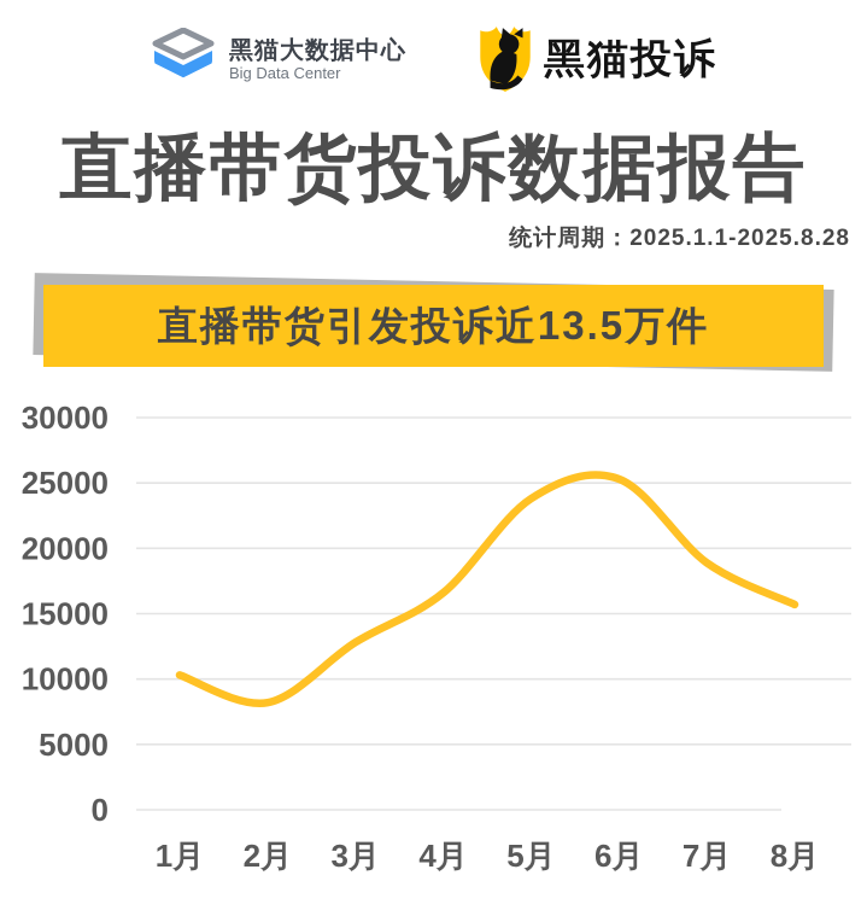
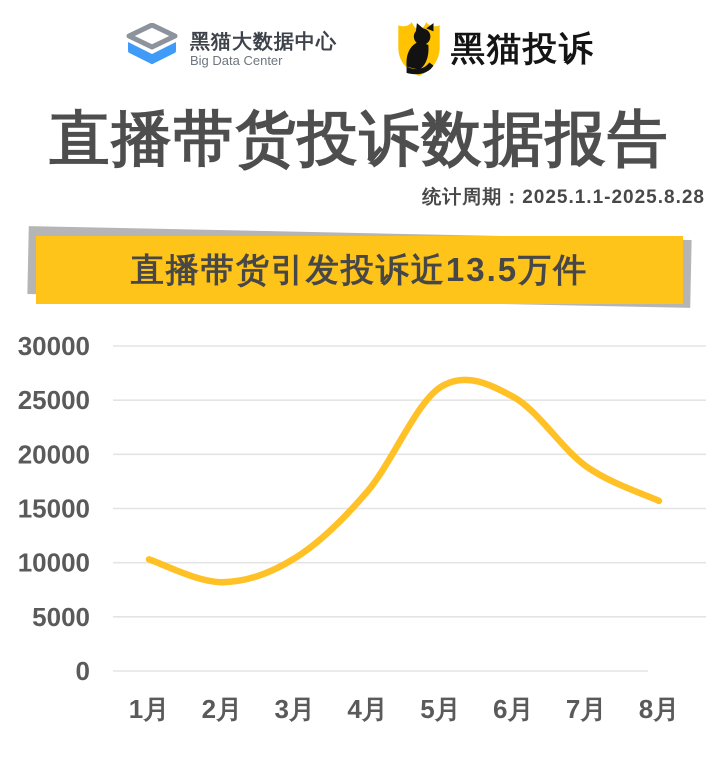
3月: 12800 -> 10400
5月: 23800 -> 26200
